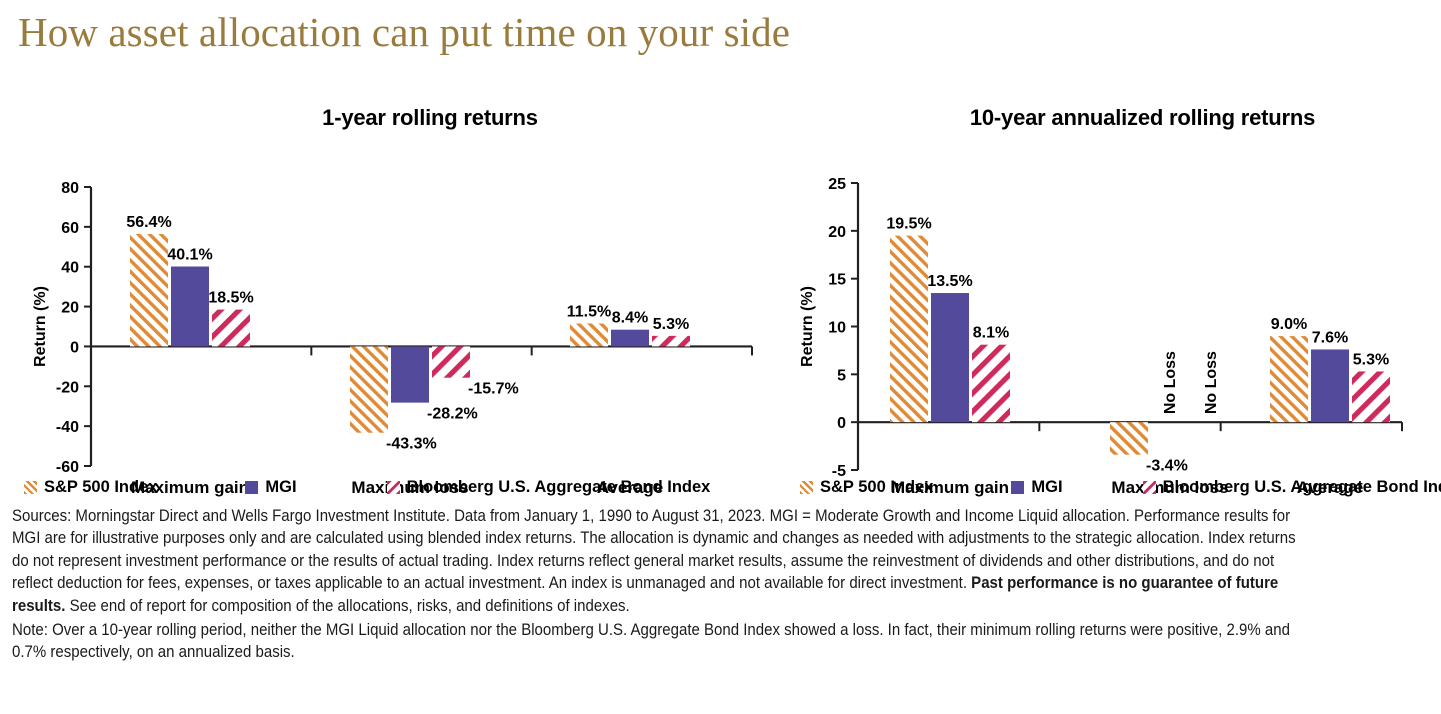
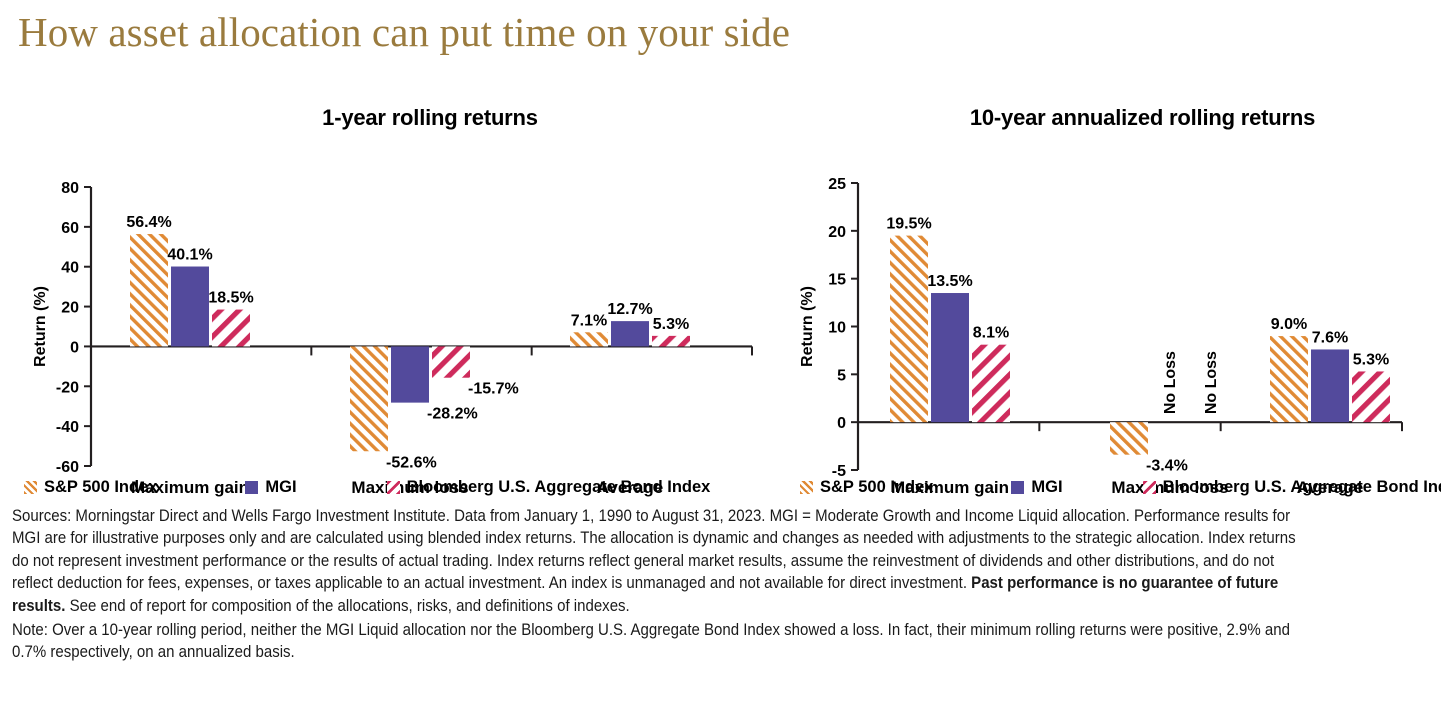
1-year rolling returns/S&P 500 Index/Maximum loss: -43.3% -> -52.6%
1-year rolling returns/S&P 500 Index/Average: 11.5% -> 7.1%
1-year rolling returns/MGI/Average: 8.4% -> 12.7%
